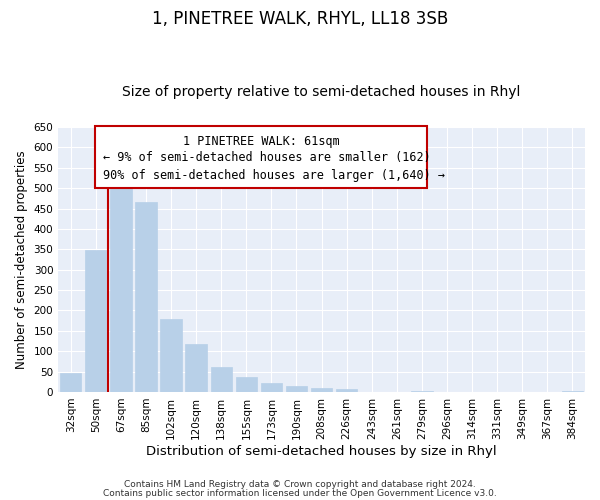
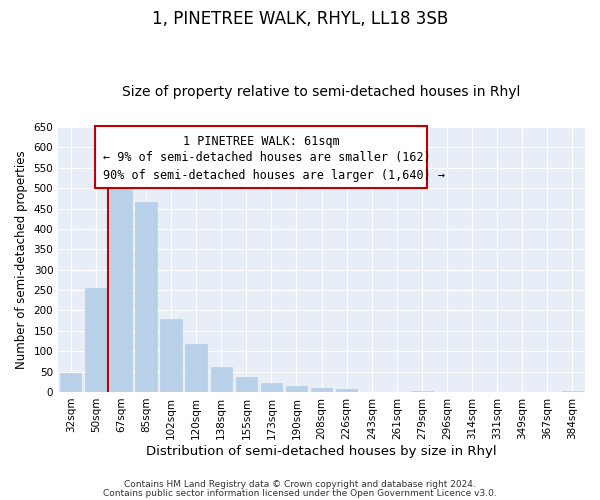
50sqm: 348 -> 255
